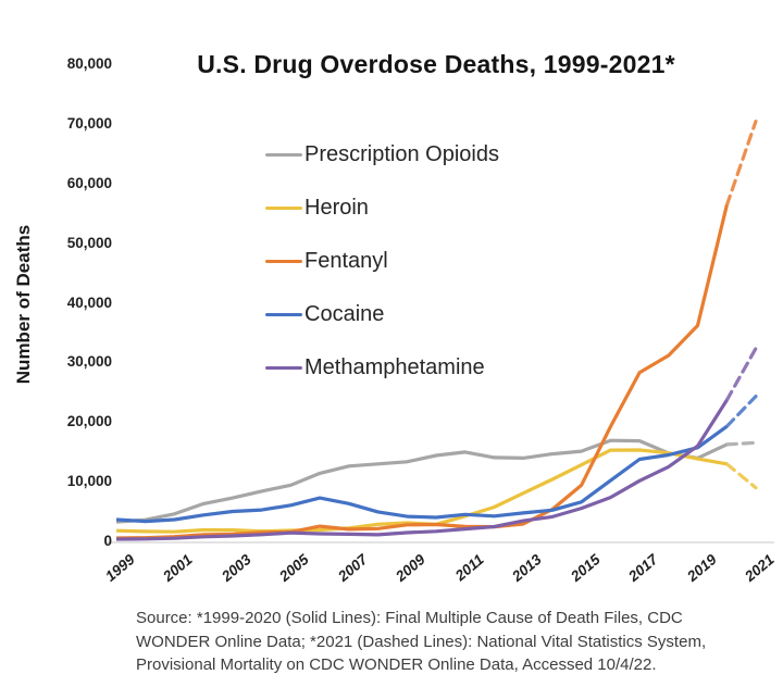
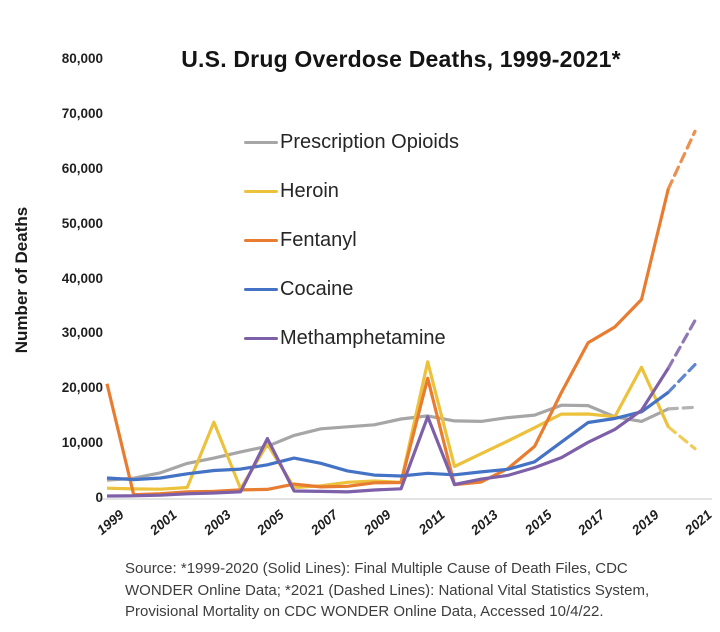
Fentanyl/1999: 1000 -> 21000
Heroin/2003: 2000 -> 14000
Heroin/2005: 2000 -> 10000
Methamphetamine/2005: 2000 -> 11000
Heroin/2011: 4000 -> 25000
Fentanyl/2011: 3000 -> 22000
Methamphetamine/2011: 2000 -> 15000
Heroin/2019: 14000 -> 24000
Fentanyl/2021: 71000 -> 67000
